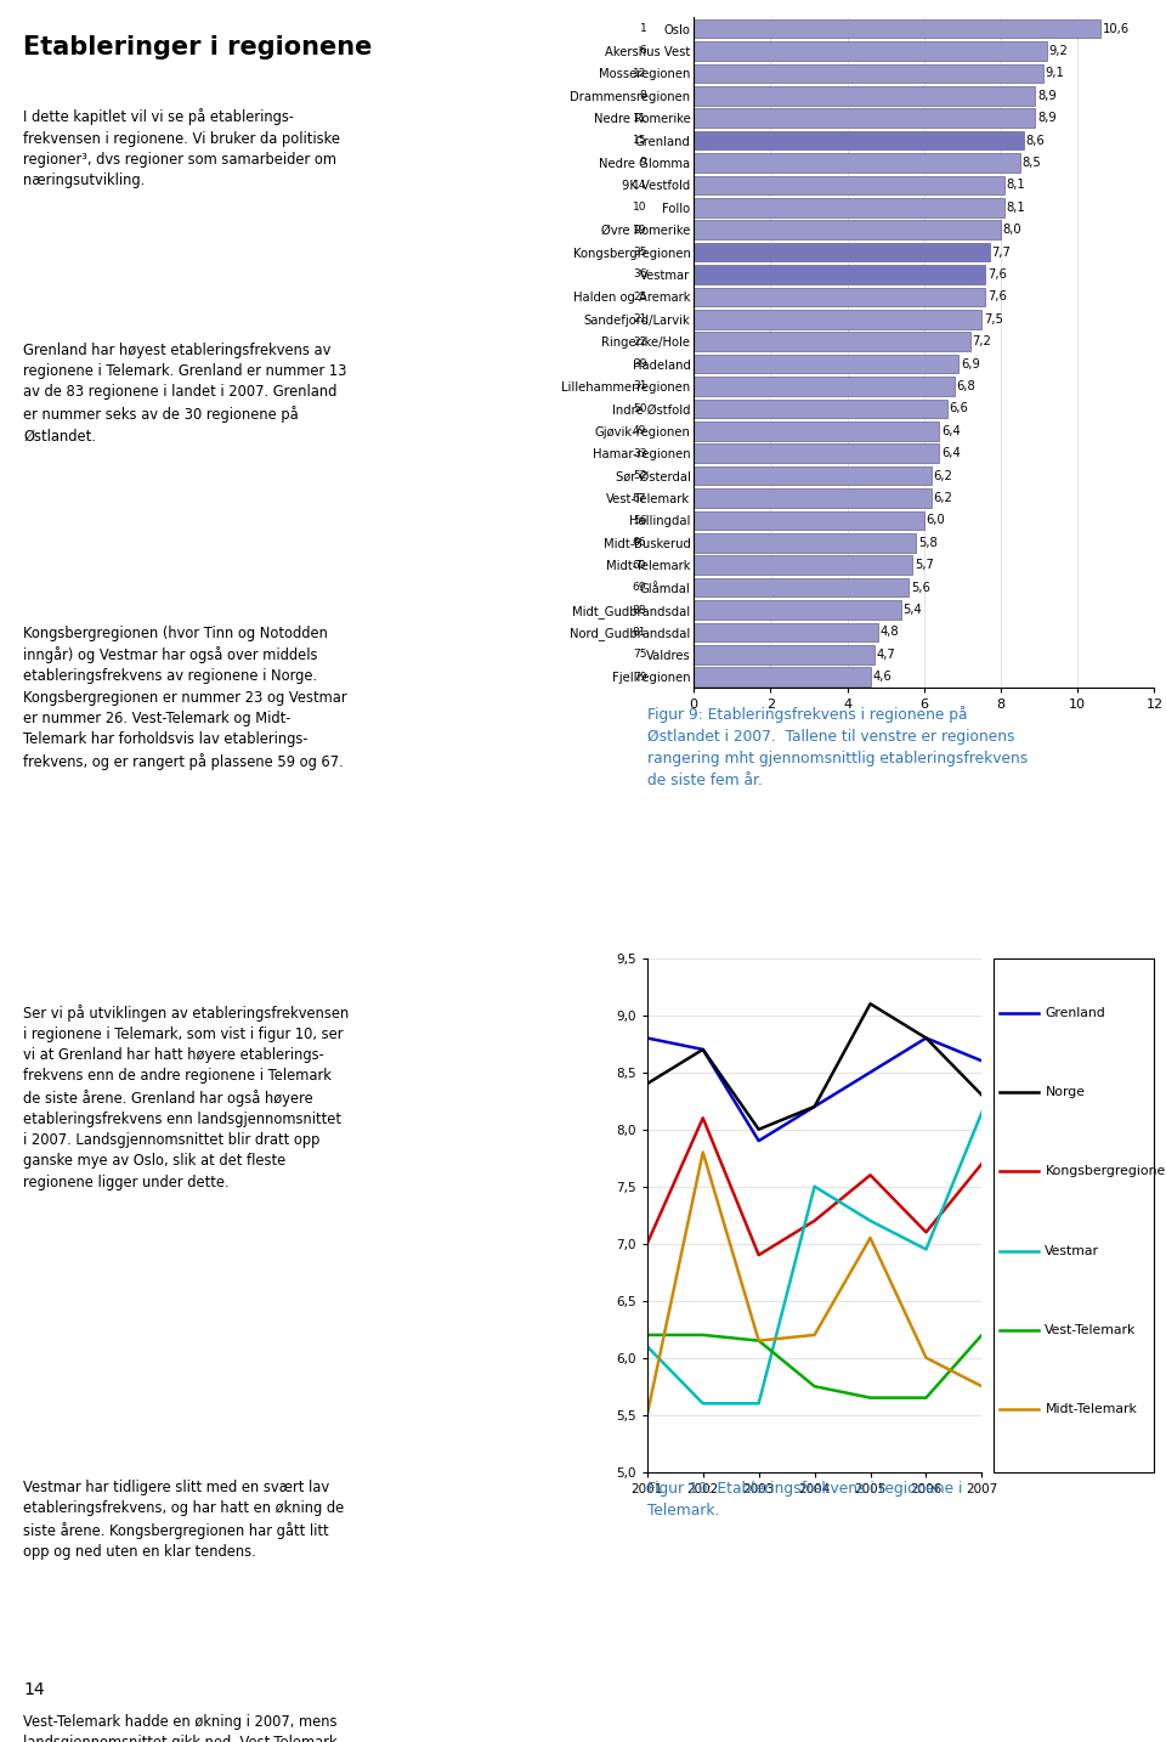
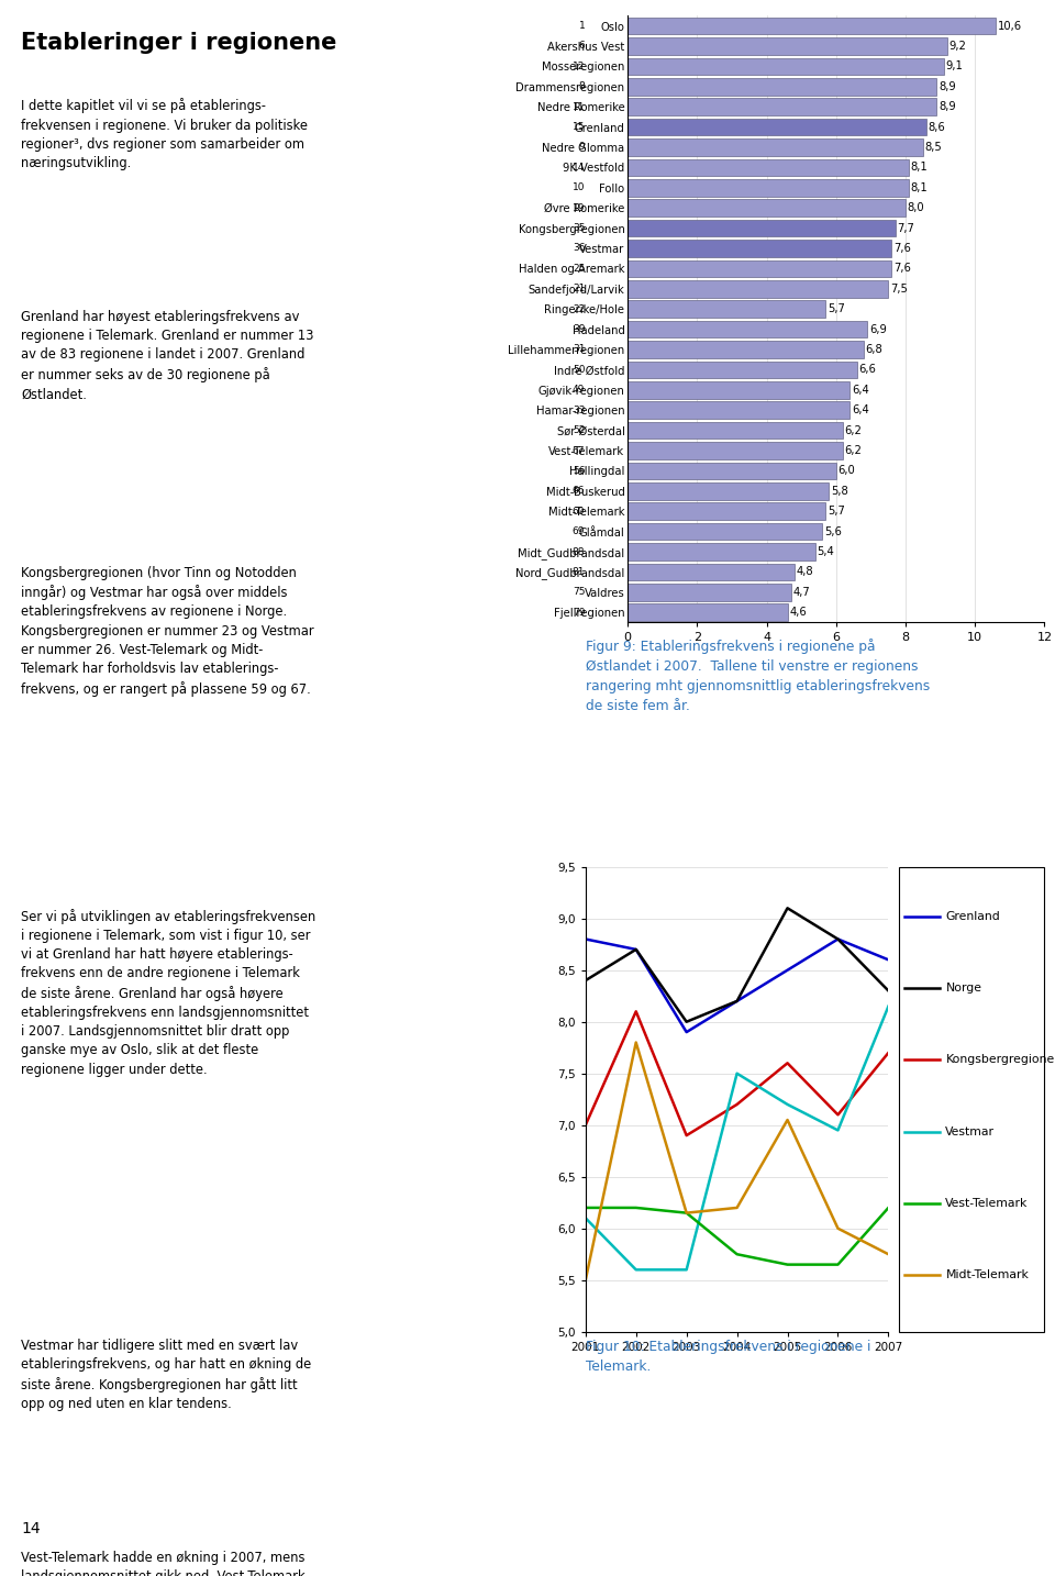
Ringerike/Hole: 7,2 -> 5,7
